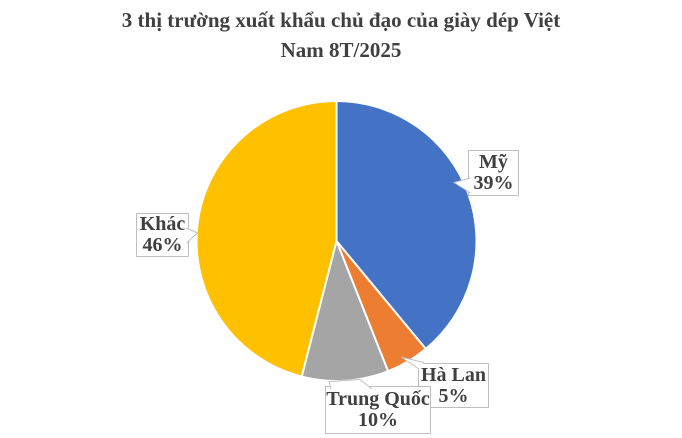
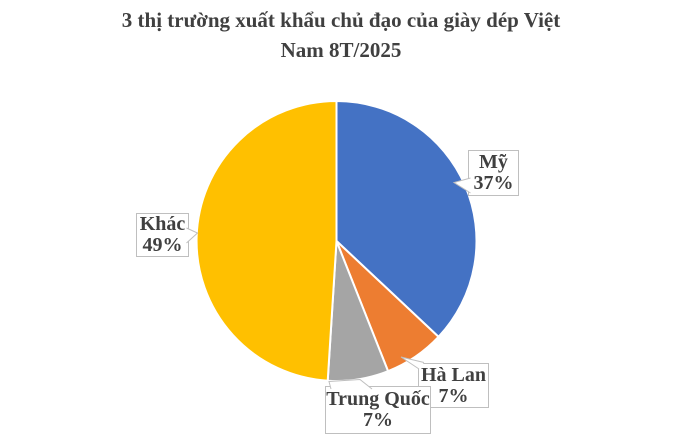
Mỹ: 39% -> 37%
Hà Lan: 5% -> 7%
Trung Quốc: 10% -> 7%
Khác: 46% -> 49%
